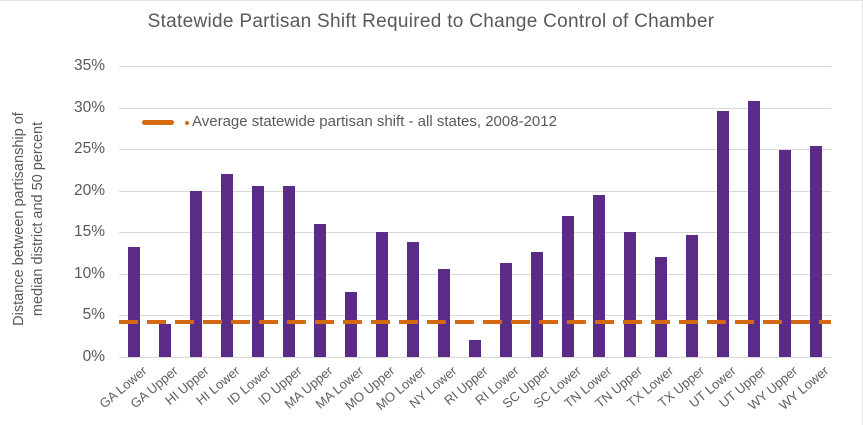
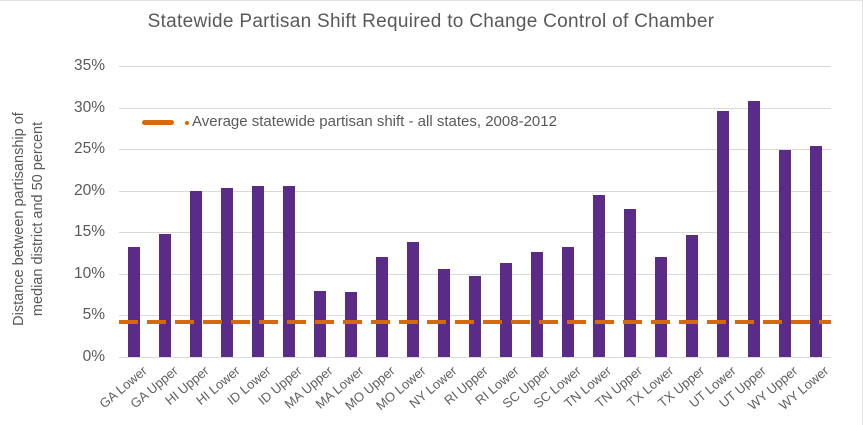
GA Upper: 4% -> 15%
HI Lower: 22% -> 20%
MA Upper: 16% -> 8%
MO Upper: 15% -> 12%
RI Upper: 2% -> 10%
SC Lower: 17% -> 13%
TN Upper: 15% -> 18%
